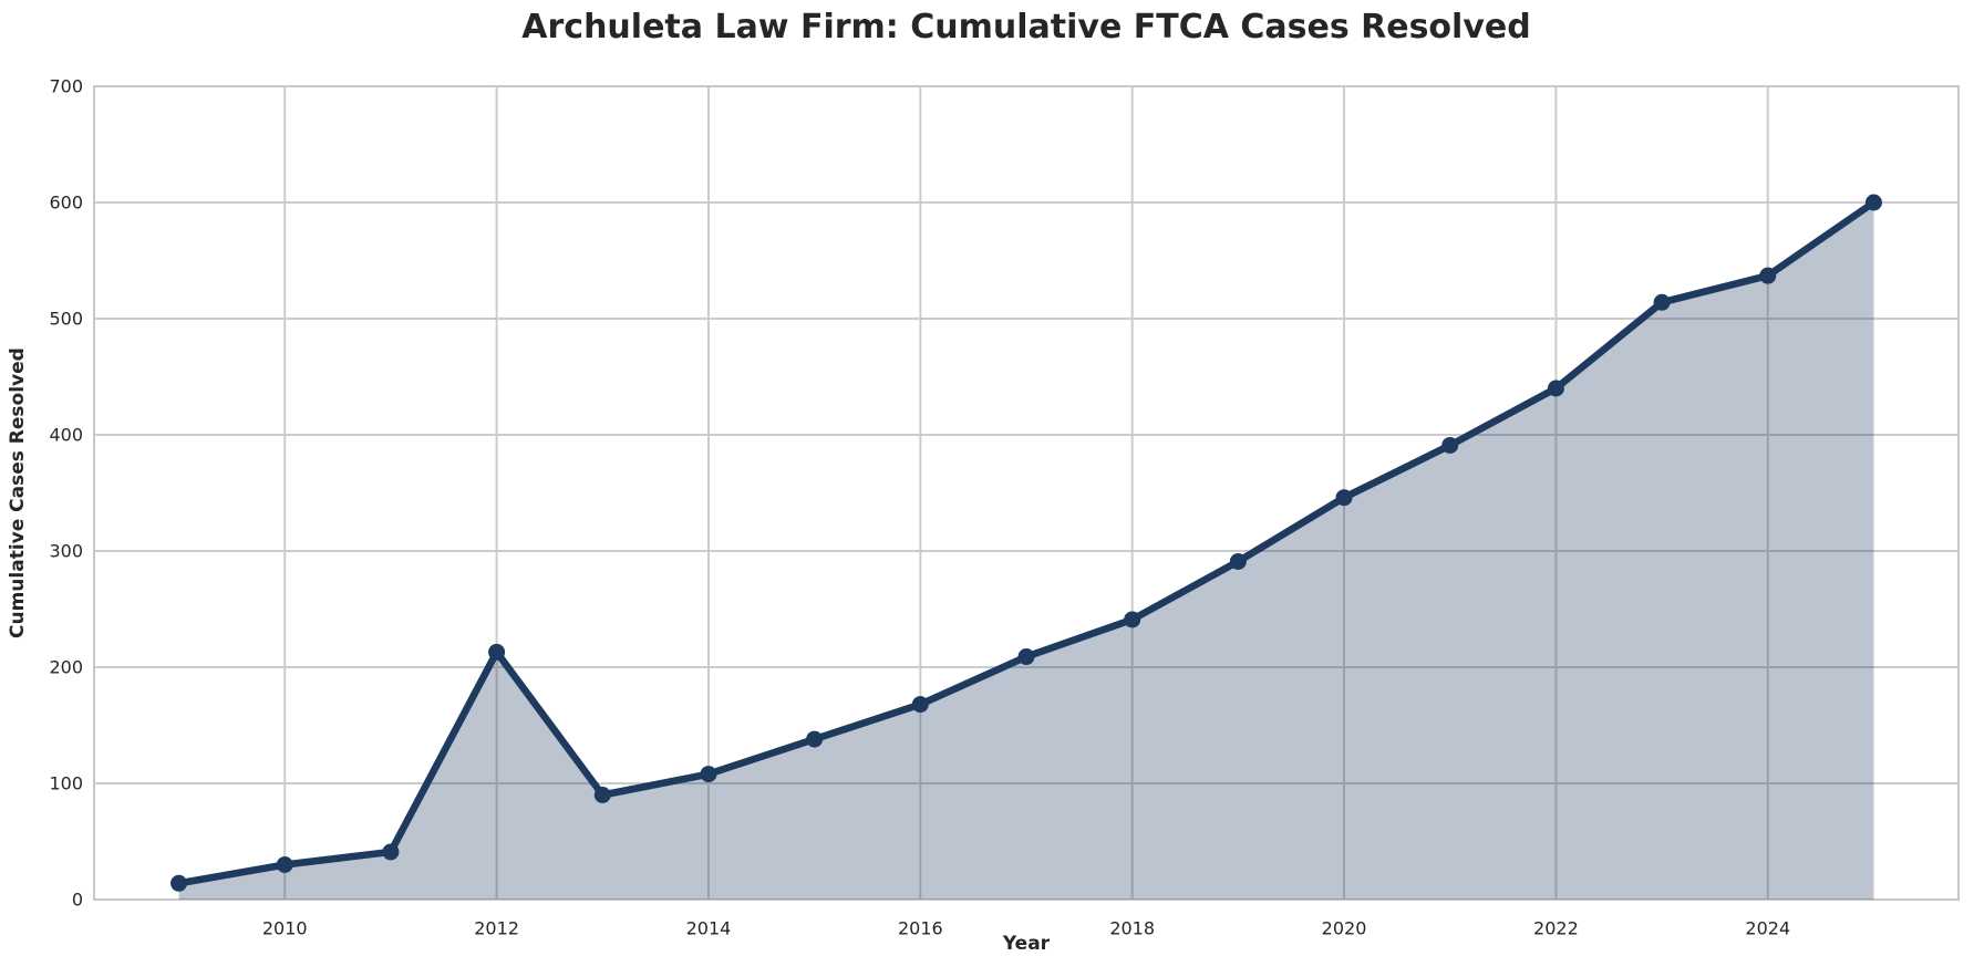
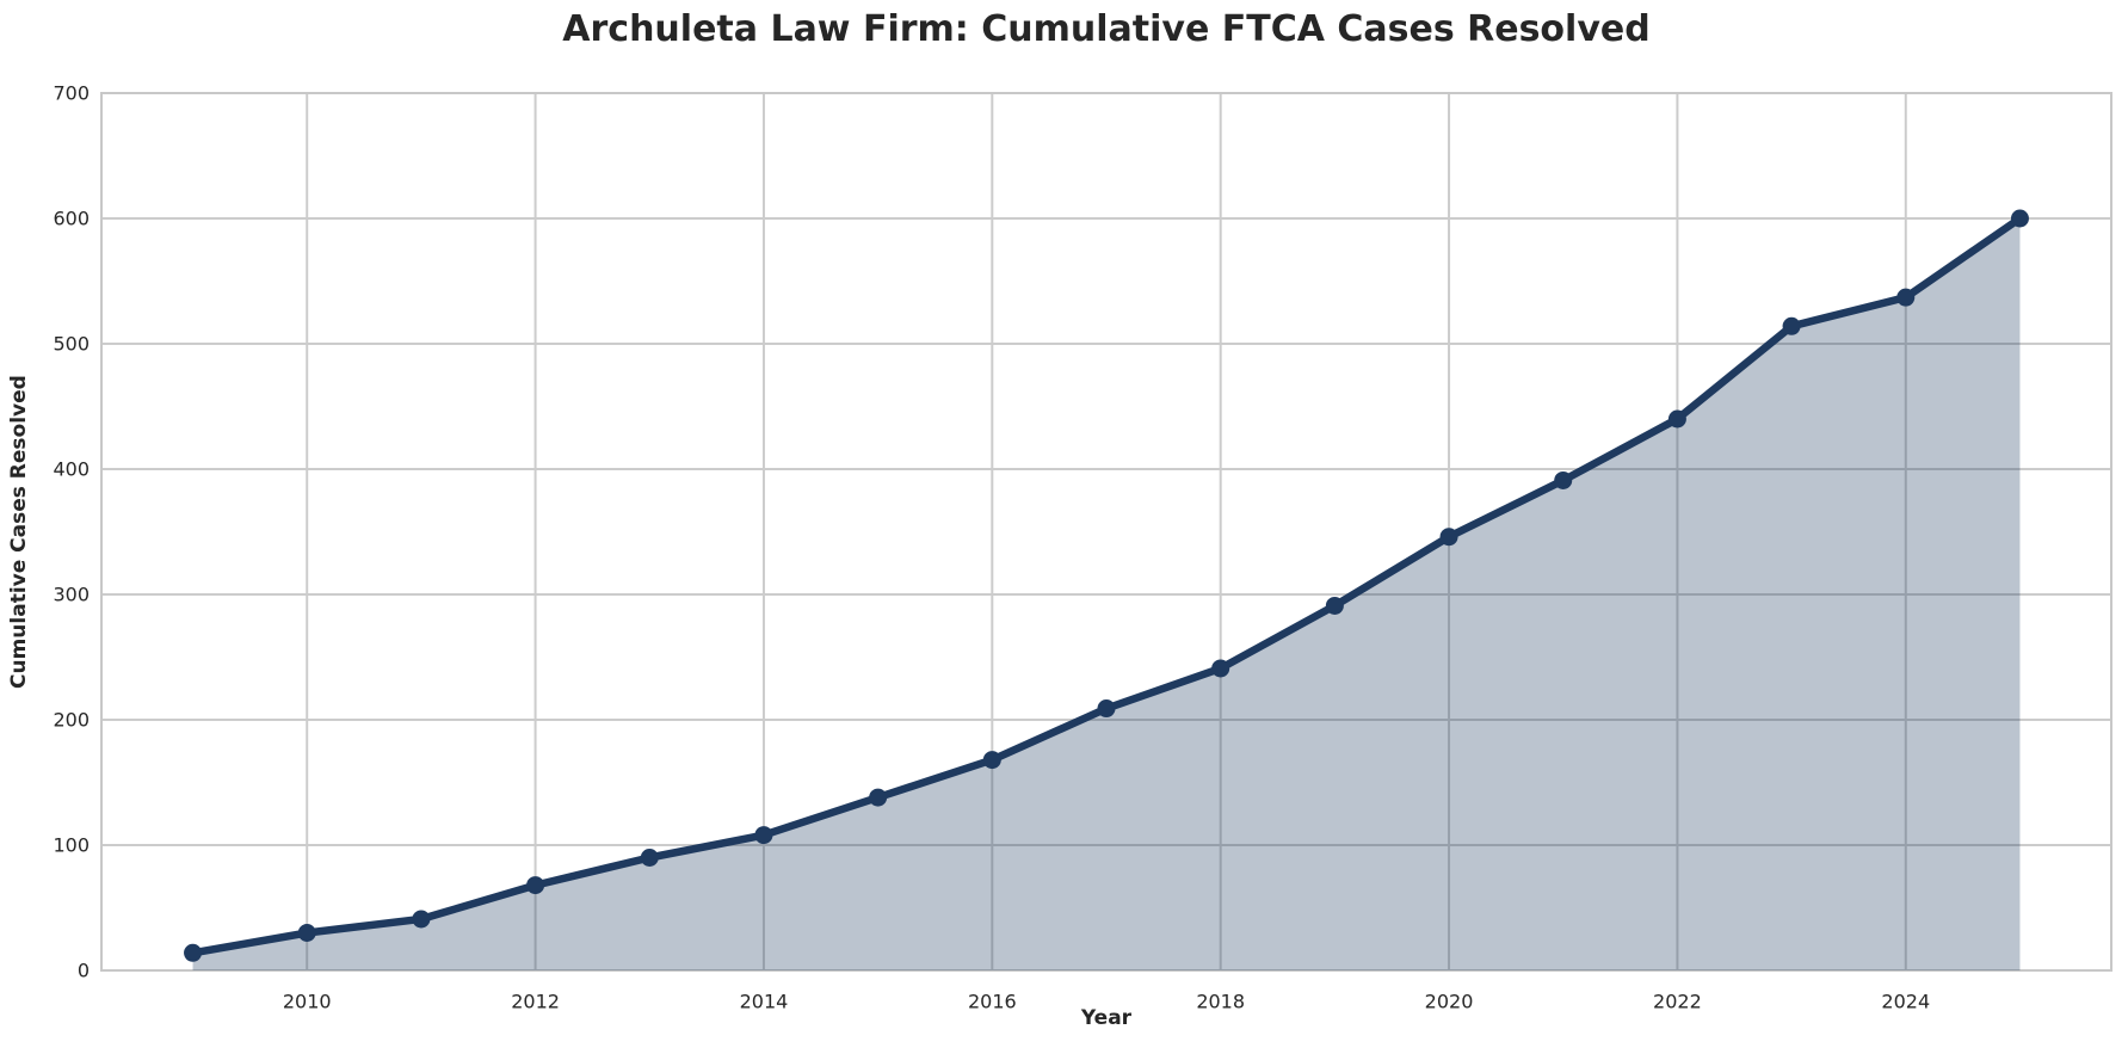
2012: 213 -> 68
